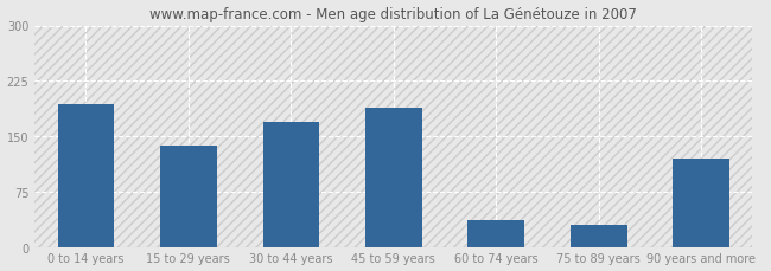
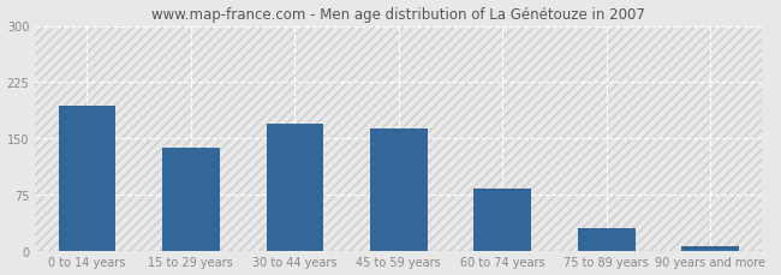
45 to 59 years: 188 -> 163
60 to 74 years: 36 -> 82
90 years and more: 120 -> 5
